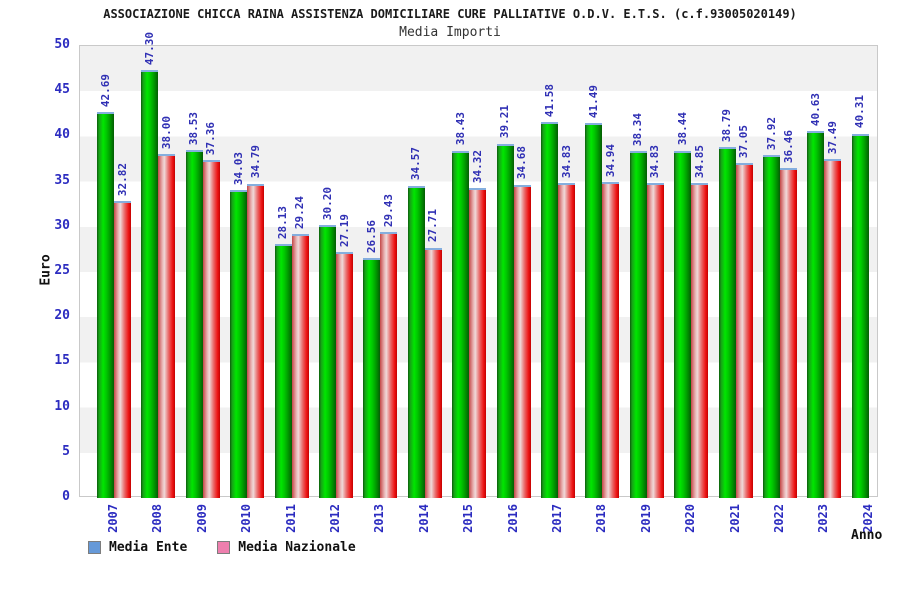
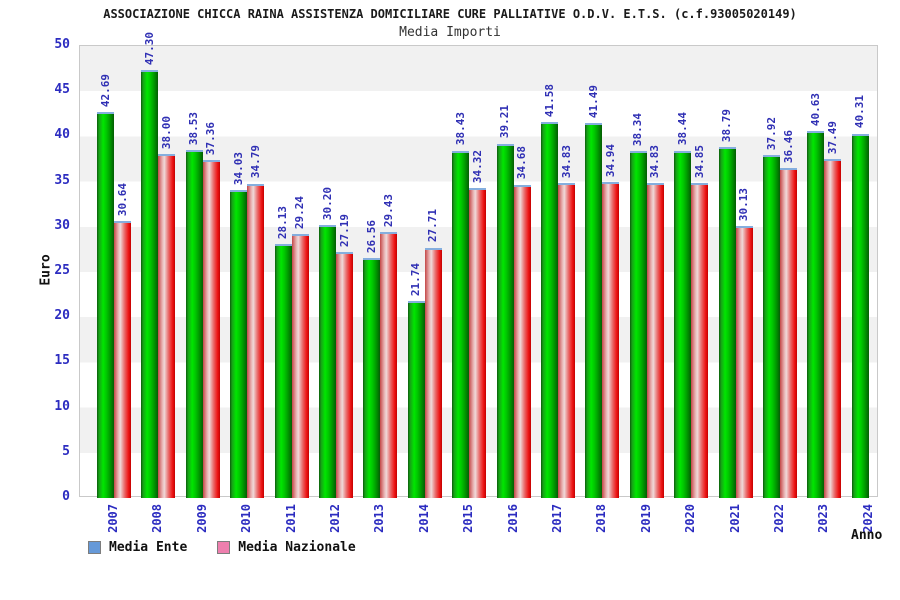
Media Nazionale/2007: 32.82 -> 30.64
Media Ente/2014: 34.57 -> 21.74
Media Nazionale/2021: 37.05 -> 30.13
